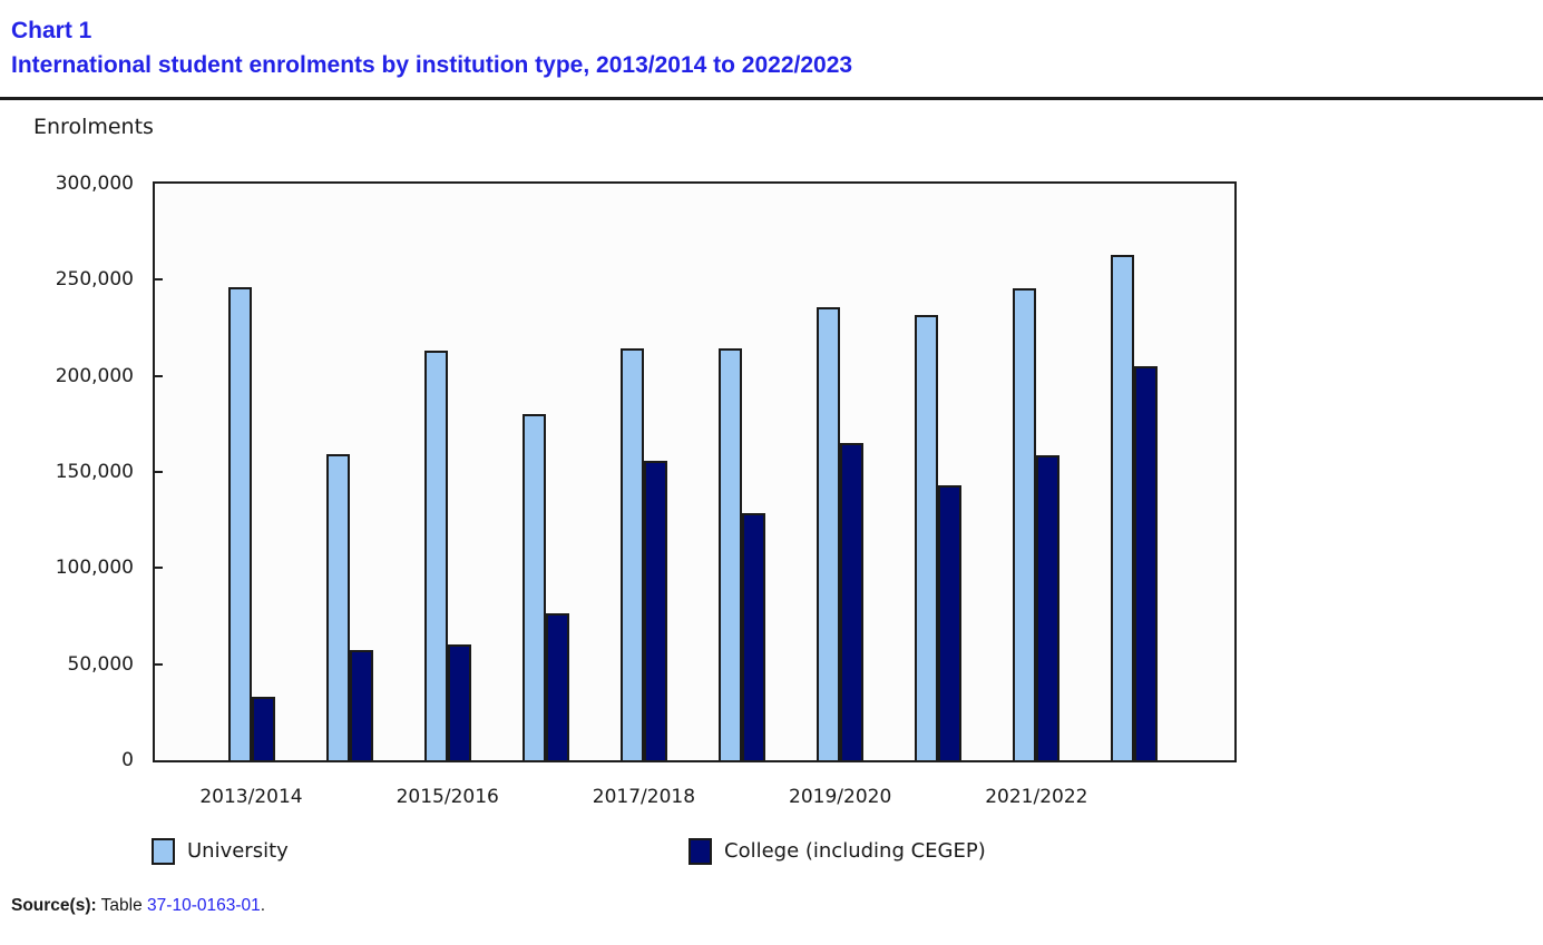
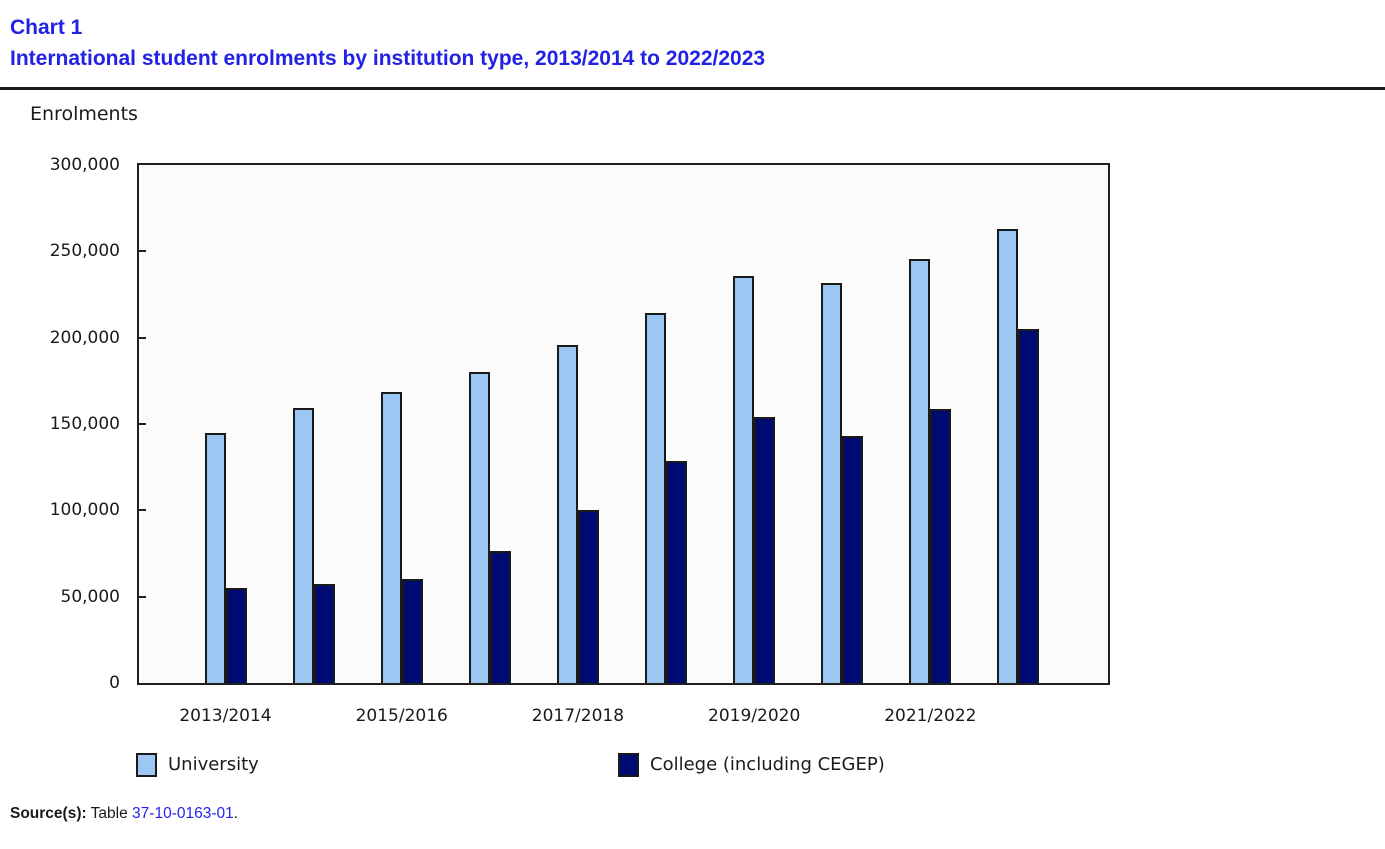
University/2013/2014: 246000 -> 144000
College (including CEGEP)/2013/2014: 33000 -> 55000
University/2015/2016: 213000 -> 168000
University/2017/2018: 214000 -> 196000
College (including CEGEP)/2017/2018: 156000 -> 100000
College (including CEGEP)/2019/2020: 165000 -> 154000
